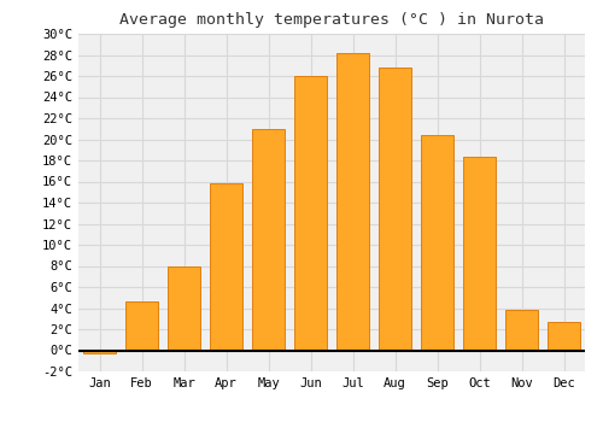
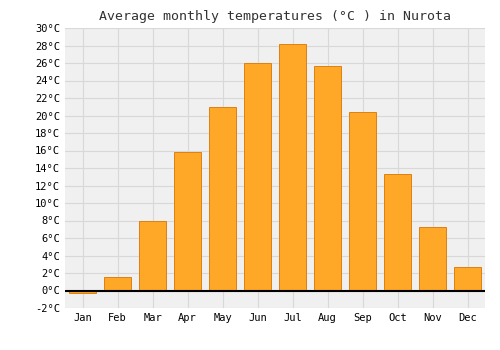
Feb: 4.6°C -> 1.5°C
Aug: 26.8°C -> 25.7°C
Oct: 18.4°C -> 13.3°C
Nov: 3.8°C -> 7.3°C
